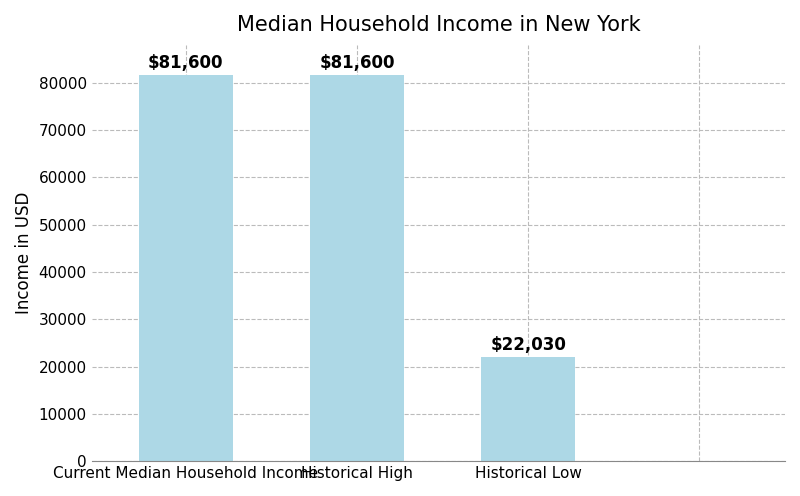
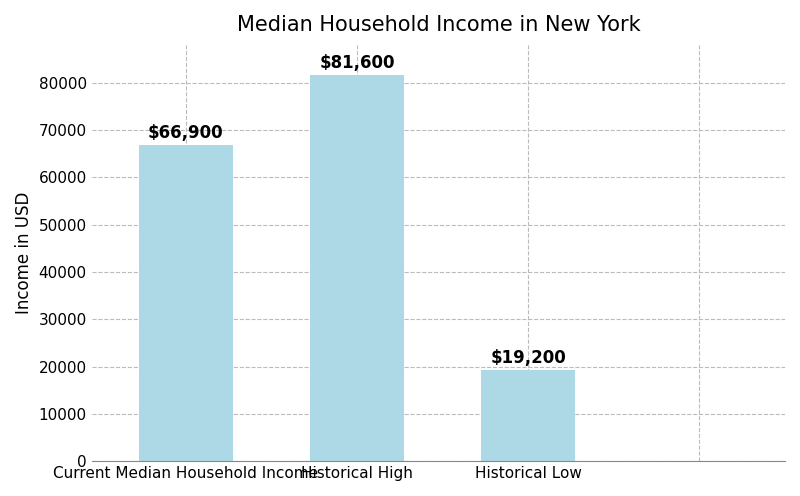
Current Median Household Income: $81,600 -> $66,900
Historical Low: $22,030 -> $19,200
